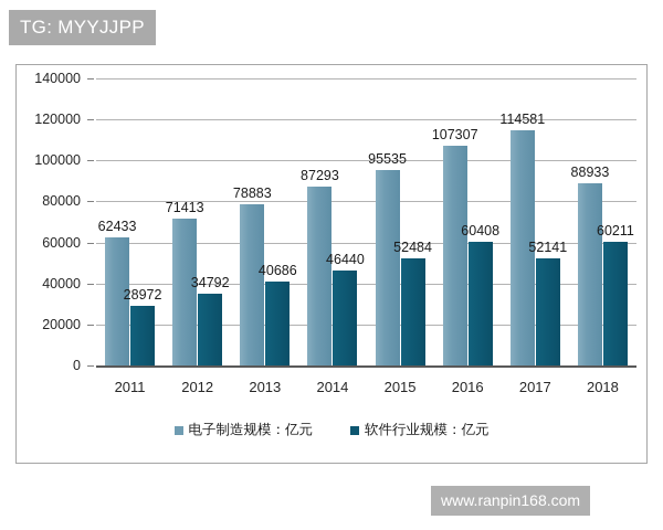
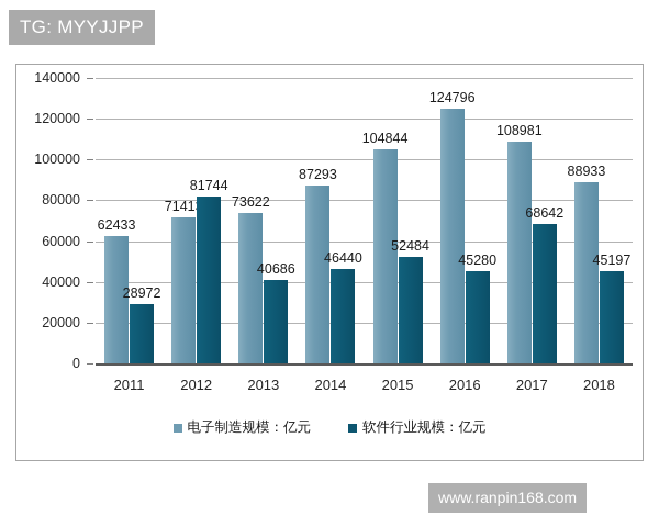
软件行业规模：亿元/2012: 34792 -> 81744
电子制造规模：亿元/2013: 78883 -> 73622
电子制造规模：亿元/2015: 95535 -> 104844
电子制造规模：亿元/2016: 107307 -> 124796
软件行业规模：亿元/2016: 60408 -> 45280
电子制造规模：亿元/2017: 114581 -> 108981
软件行业规模：亿元/2017: 52141 -> 68642
软件行业规模：亿元/2018: 60211 -> 45197
